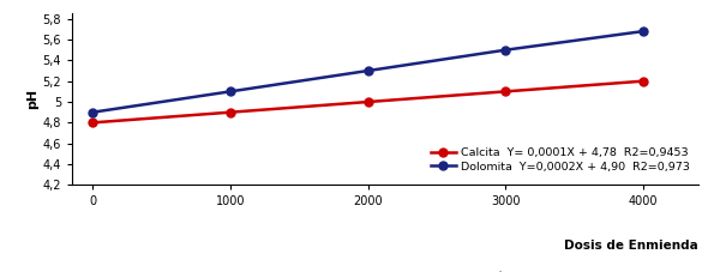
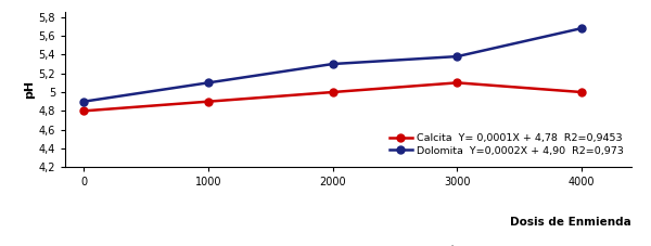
Dolomita Y=0,0002X + 4,90 R2=0,973/3000: 5,50 -> 5,38
Calcita Y= 0,0001X + 4,78 R2=0,9453/4000: 5,2 -> 5,0
